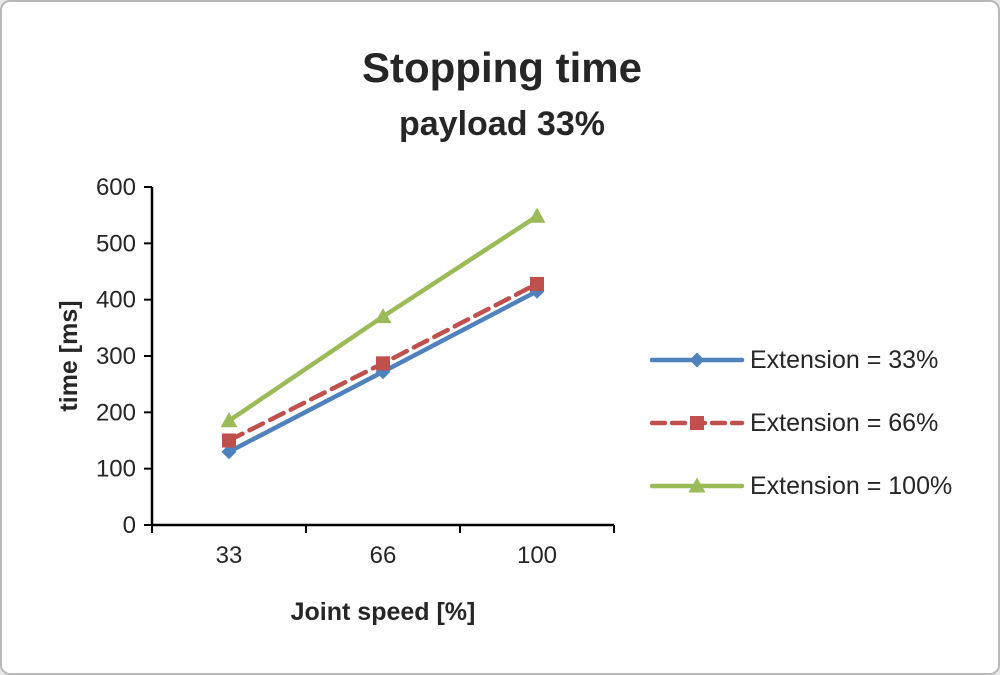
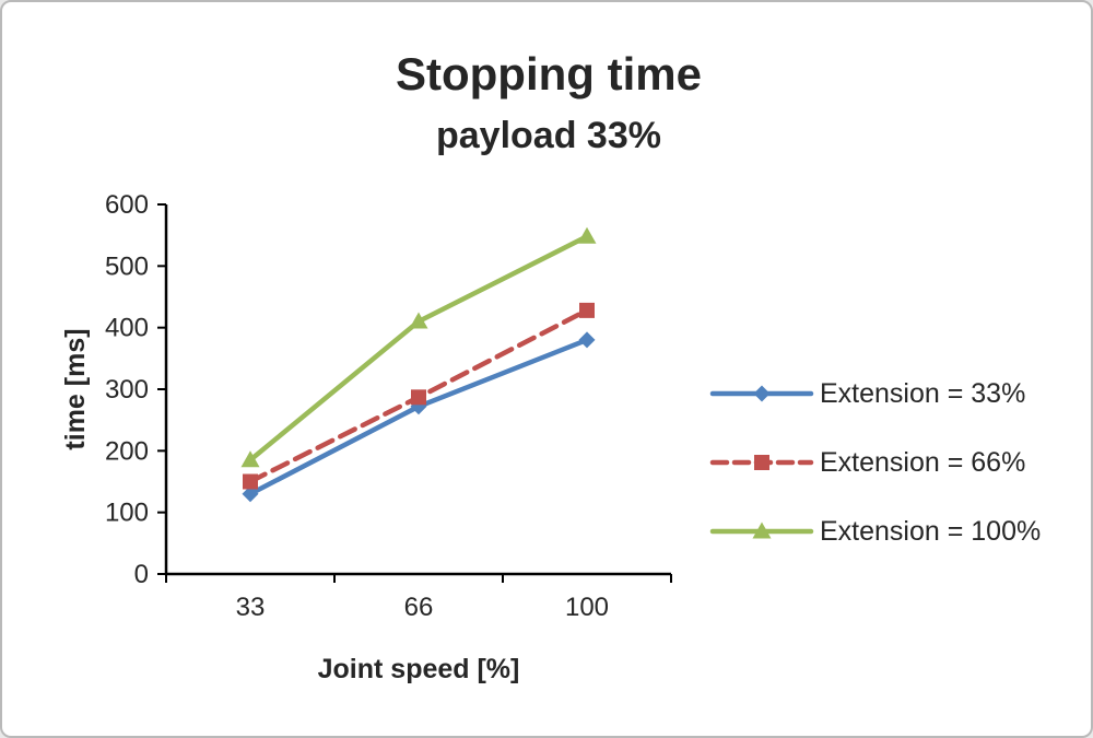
Extension = 100%/66: 370 -> 410
Extension = 33%/100: 420 -> 380
